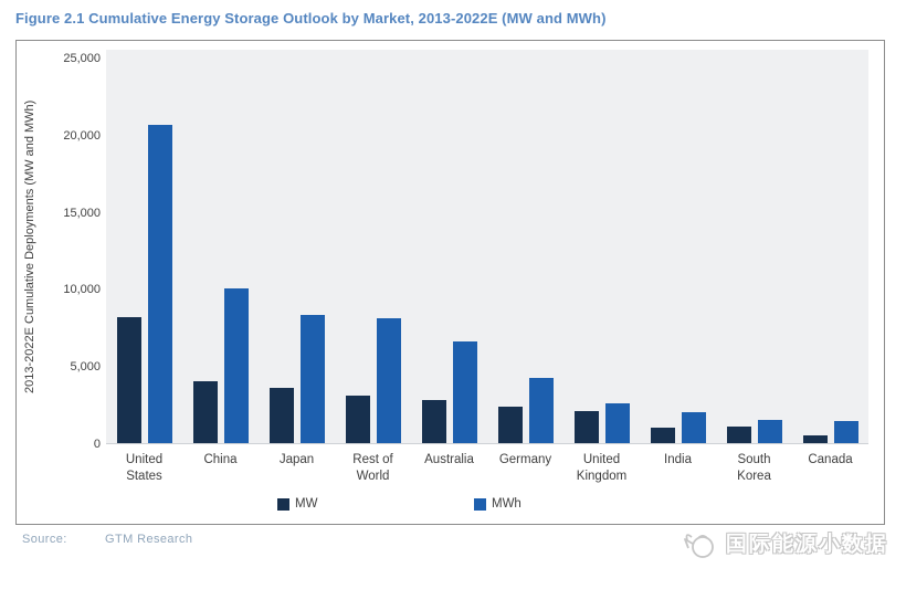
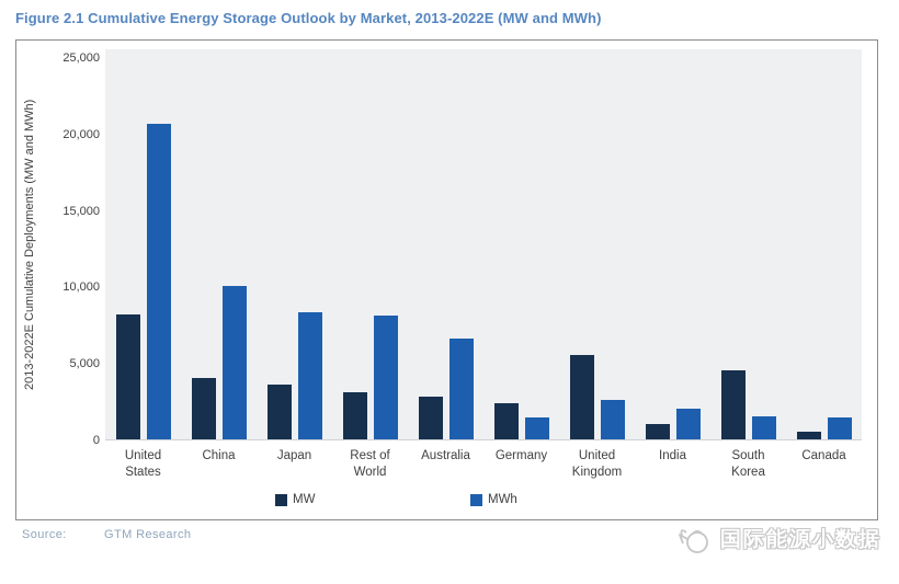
MWh/Germany: 4200 -> 1400
MW/United Kingdom: 2100 -> 5500
MW/South Korea: 1100 -> 4500
